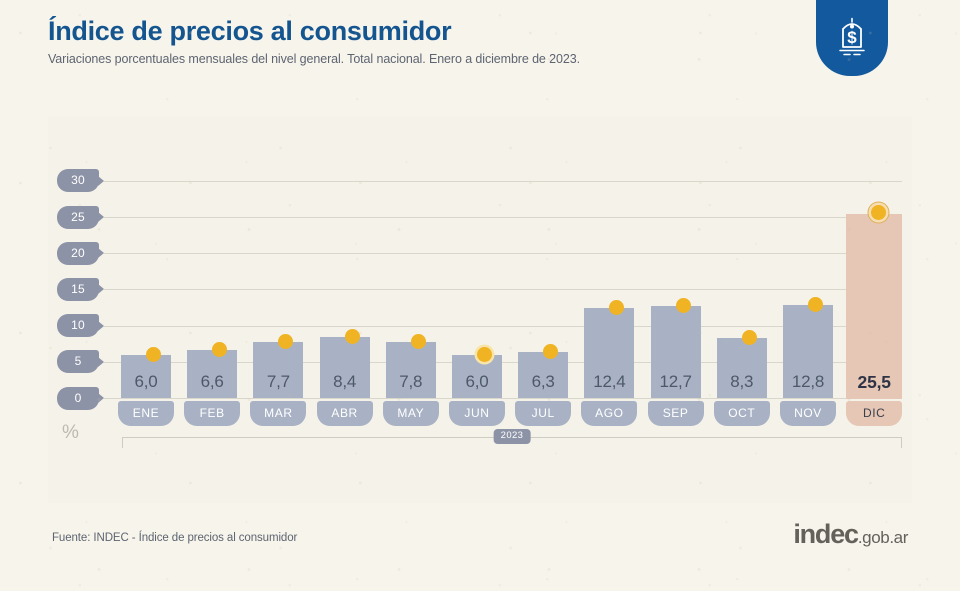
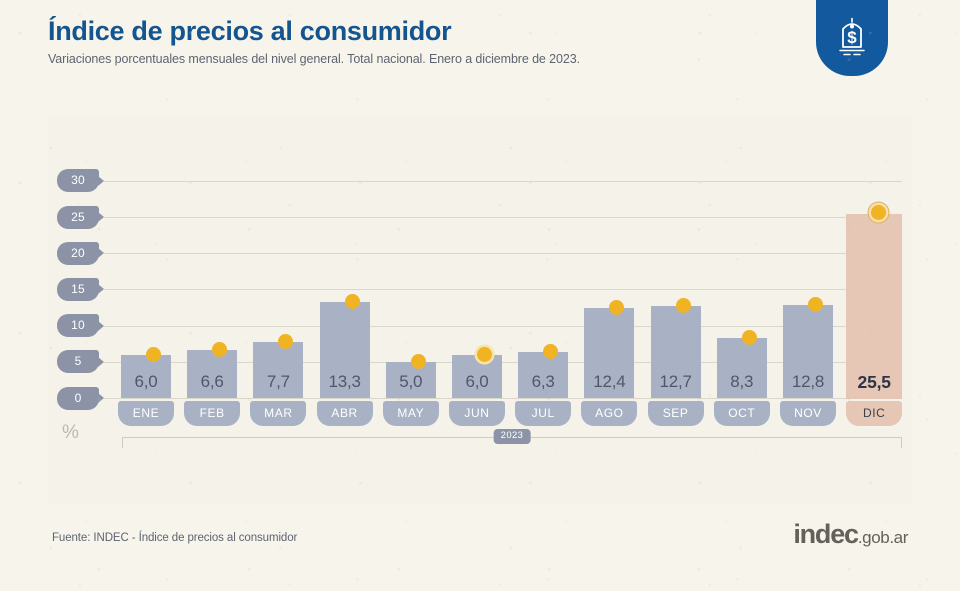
ABR: 8,4 -> 13,3
MAY: 7,8 -> 5,0
